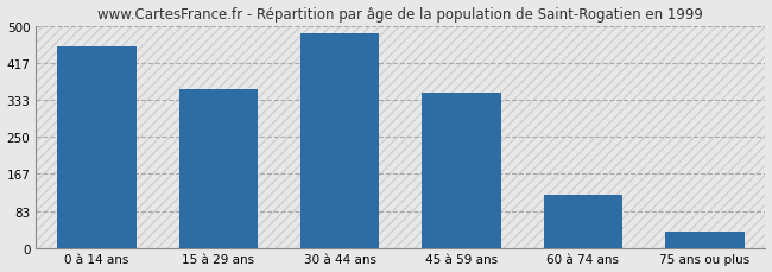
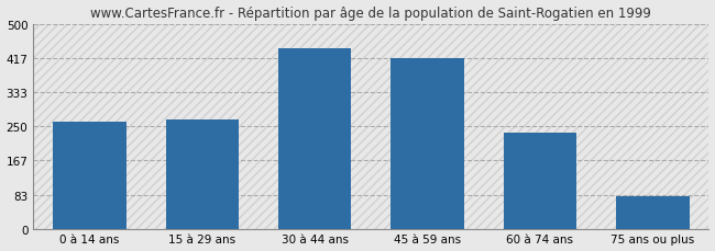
0 à 14 ans: 453 -> 260
15 à 29 ans: 357 -> 265
30 à 44 ans: 483 -> 440
45 à 59 ans: 348 -> 415
60 à 74 ans: 120 -> 235
75 ans ou plus: 35 -> 80
